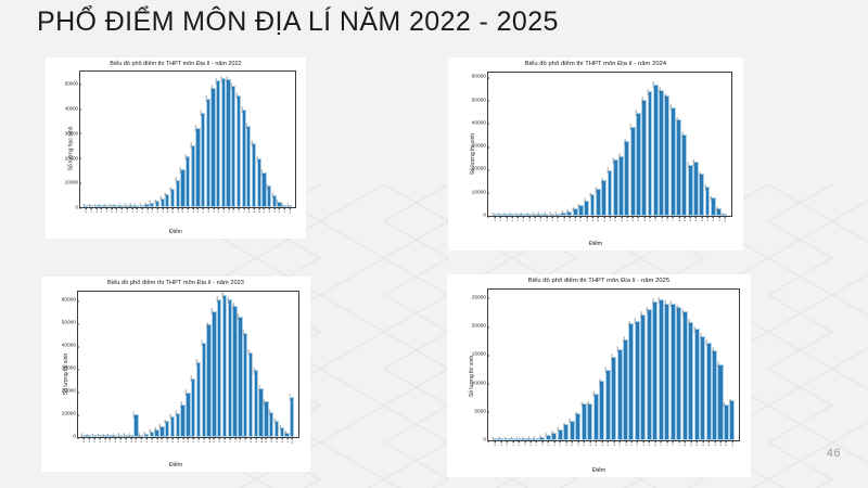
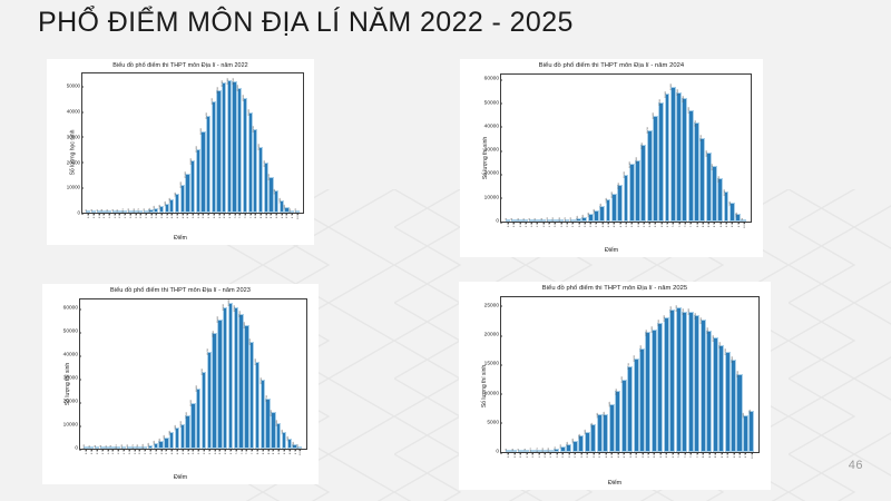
Biểu đồ phổ điểm thi THPT môn Địa lí - năm 2023/2.50: 10157 -> 700
Biểu đồ phổ điểm thi THPT môn Địa lí - năm 2023/10.00: 17726 -> 520
Biểu đồ phổ điểm thi THPT môn Địa lí - năm 2024/8.50: 22120 -> 28900
